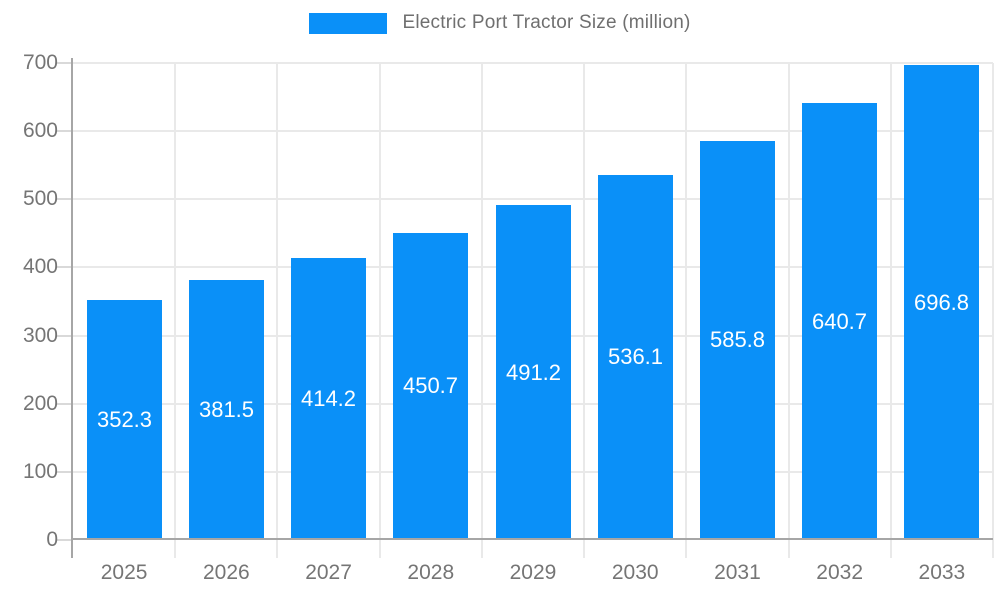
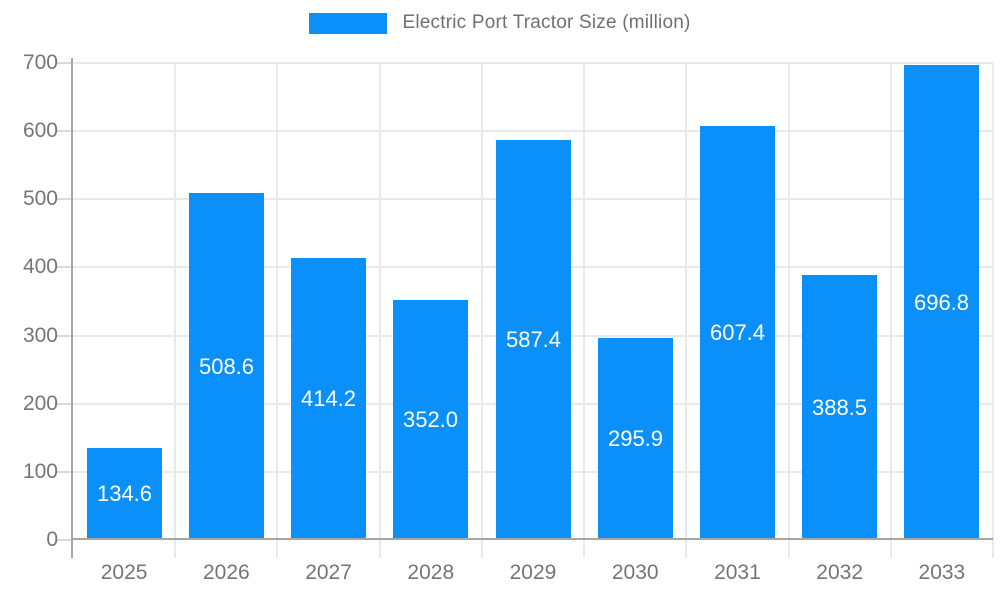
2025: 352.3 -> 134.6
2026: 381.5 -> 508.6
2028: 450.7 -> 352.0
2029: 491.2 -> 587.4
2030: 536.1 -> 295.9
2031: 585.8 -> 607.4
2032: 640.7 -> 388.5
